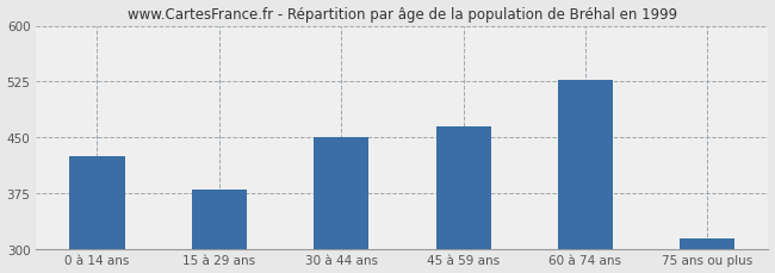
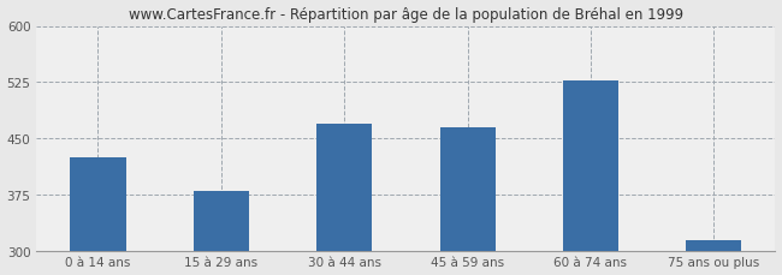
30 à 44 ans: 450 -> 470
